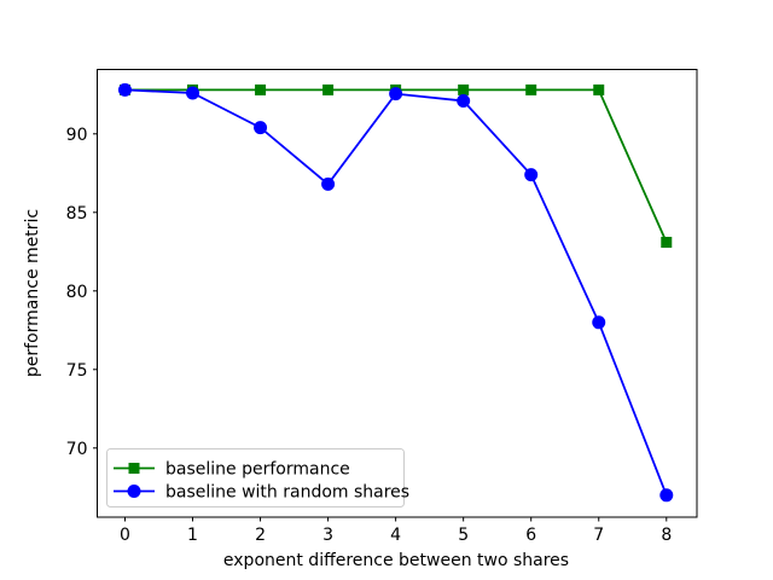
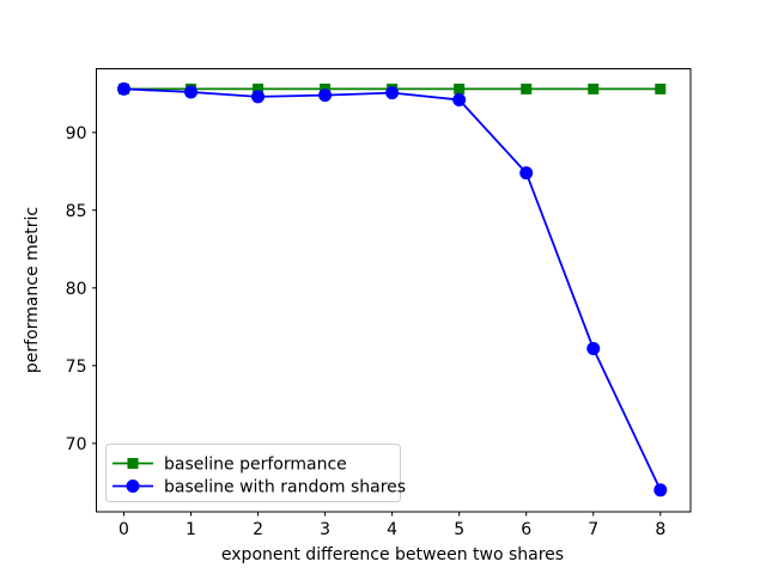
baseline with random shares/2: 90.4 -> 92.3
baseline with random shares/3: 86.8 -> 92.4
baseline with random shares/7: 78.0 -> 76.1
baseline performance/8: 83.1 -> 92.8
